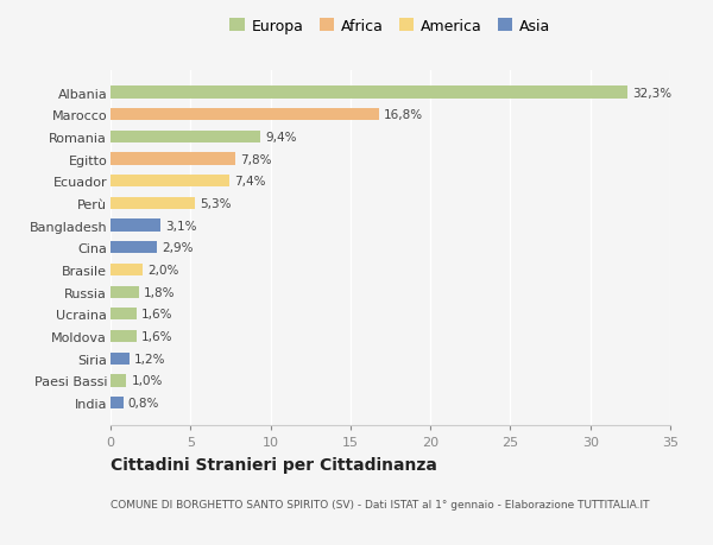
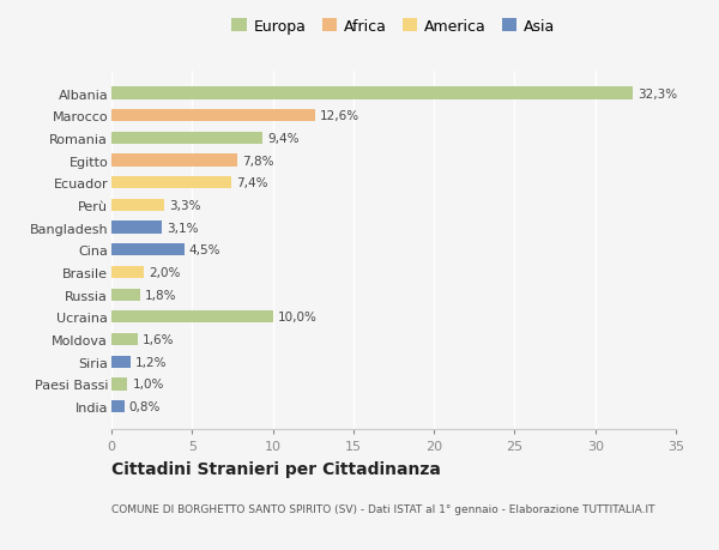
Marocco: 16,8% -> 12,6%
Perù: 5,3% -> 3,3%
Cina: 2,9% -> 4,5%
Ucraina: 1,6% -> 10,0%
